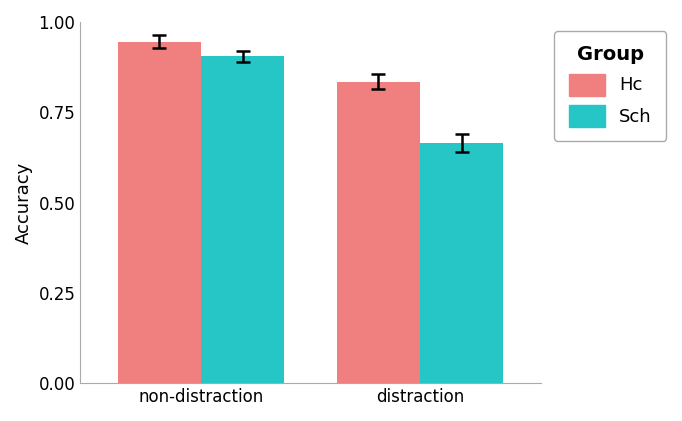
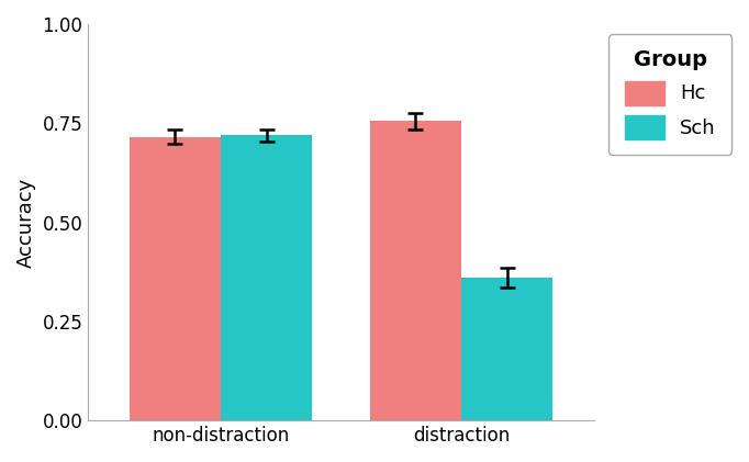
Hc/non-distraction: 0.945 -> 0.715
Sch/non-distraction: 0.905 -> 0.720
Hc/distraction: 0.835 -> 0.755
Sch/distraction: 0.665 -> 0.360
